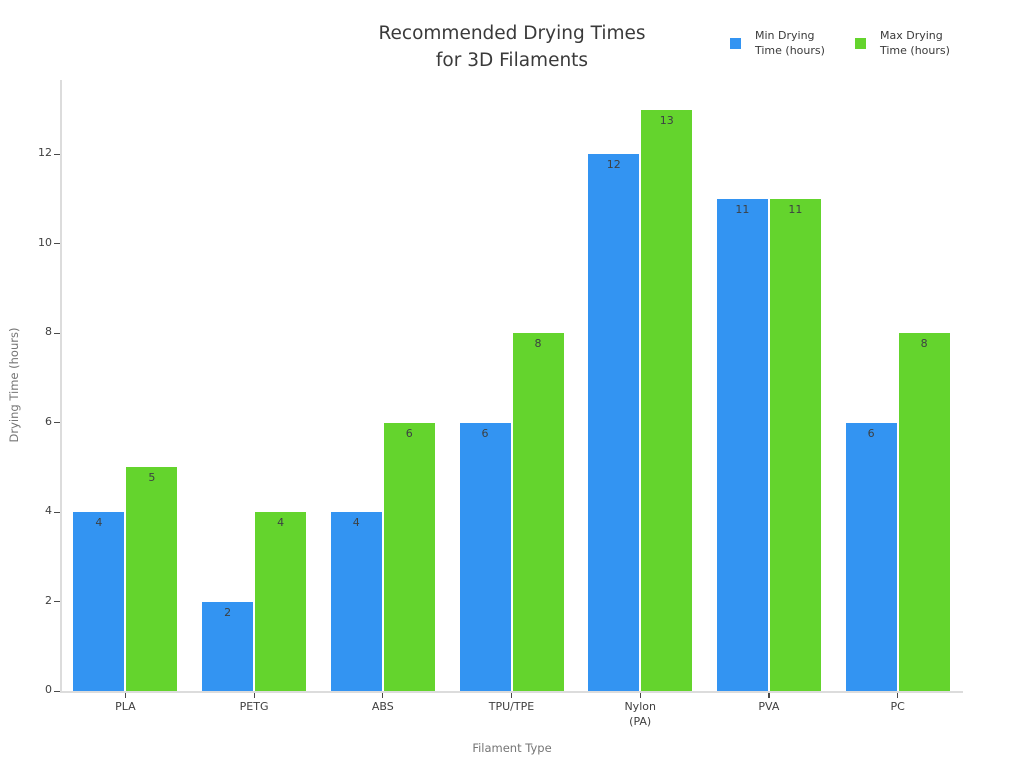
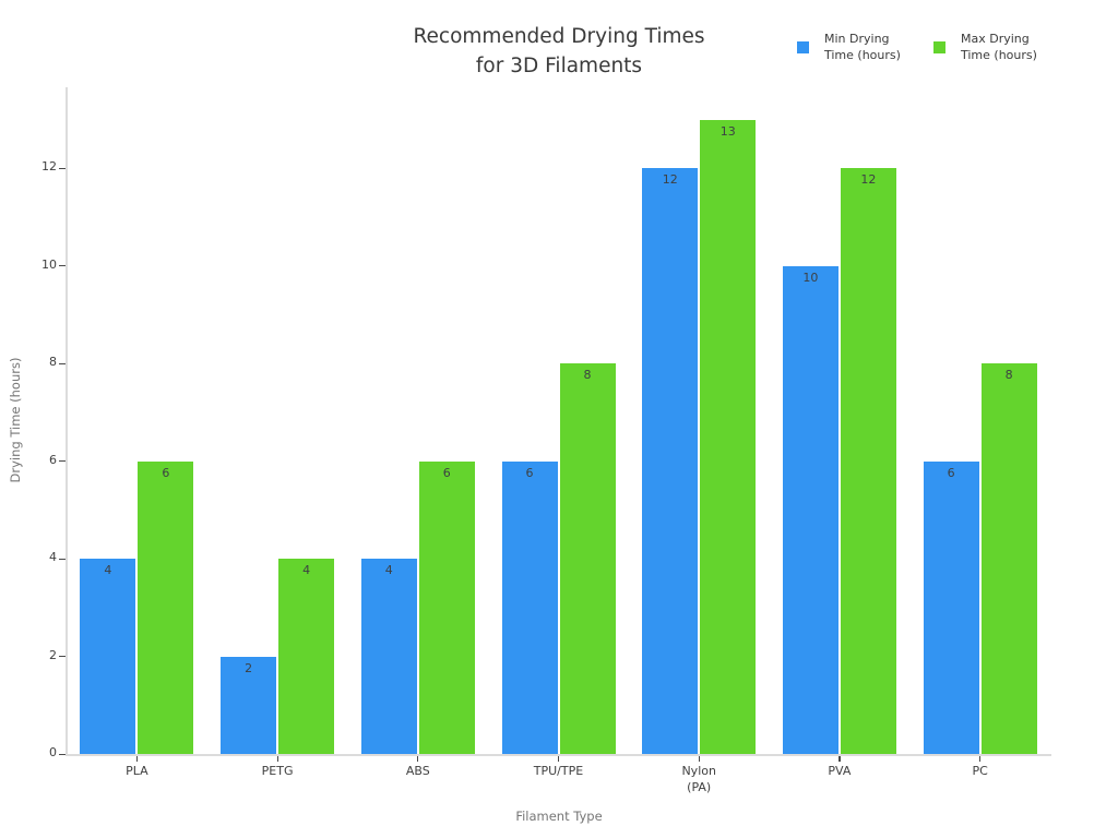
Max Drying Time (hours)/PLA: 5 -> 6
Min Drying Time (hours)/PVA: 11 -> 10
Max Drying Time (hours)/PVA: 11 -> 12
